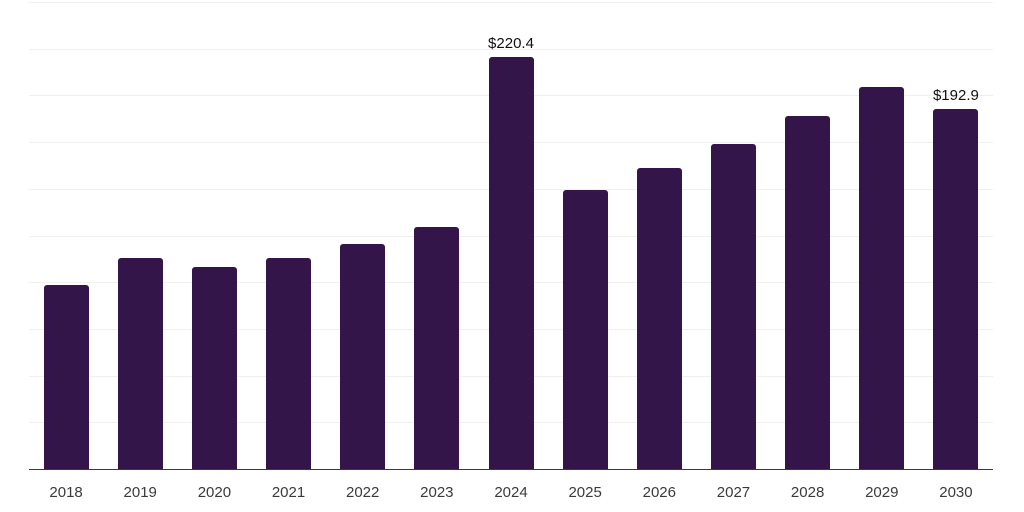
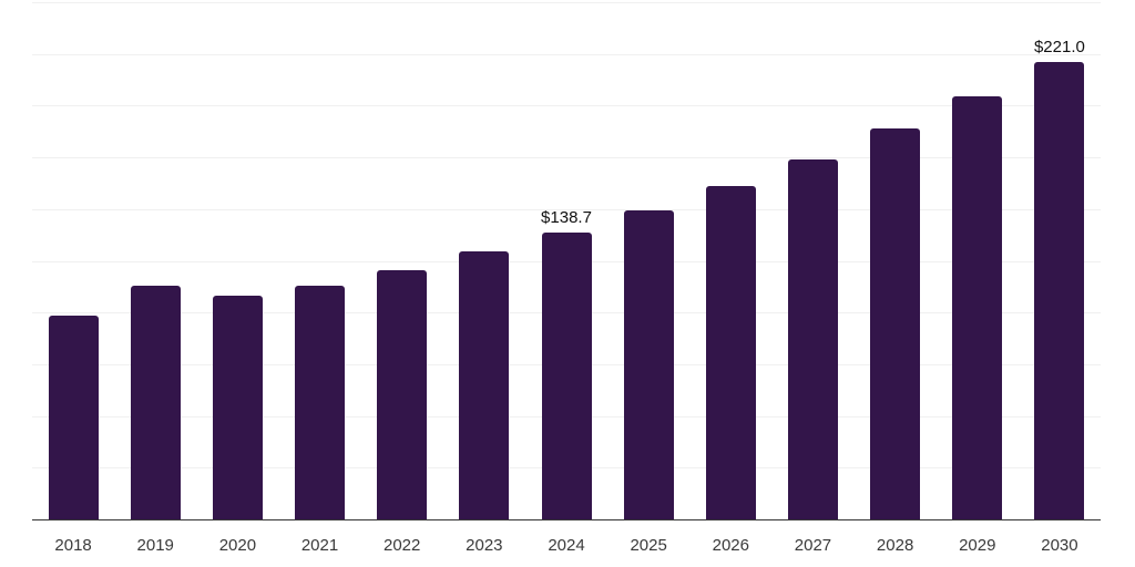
2024: $220.4 -> $138.7
2030: $192.9 -> $221.0
